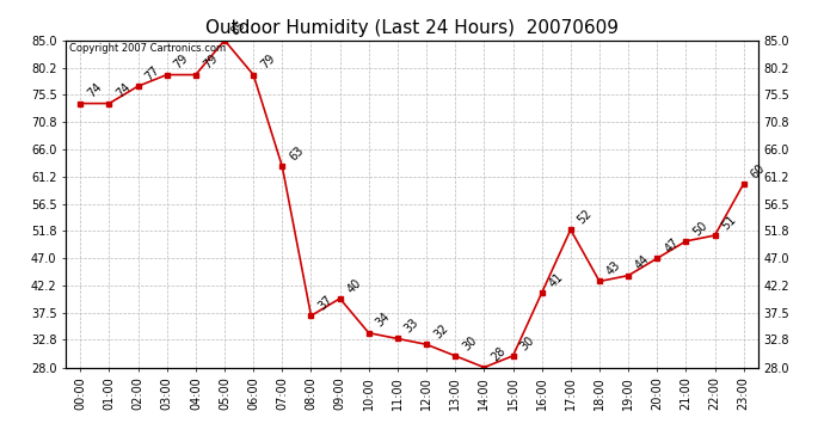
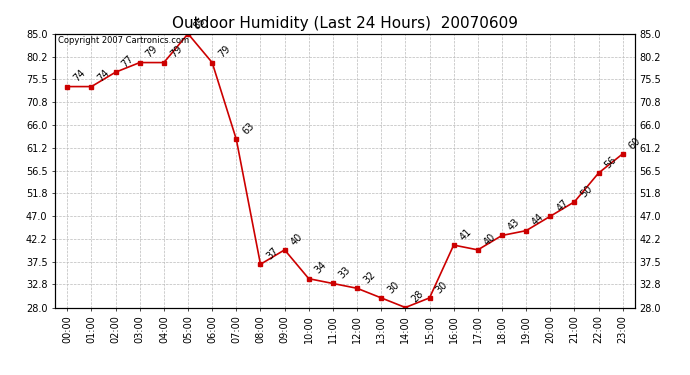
17:00: 52 -> 40
22:00: 51 -> 56
